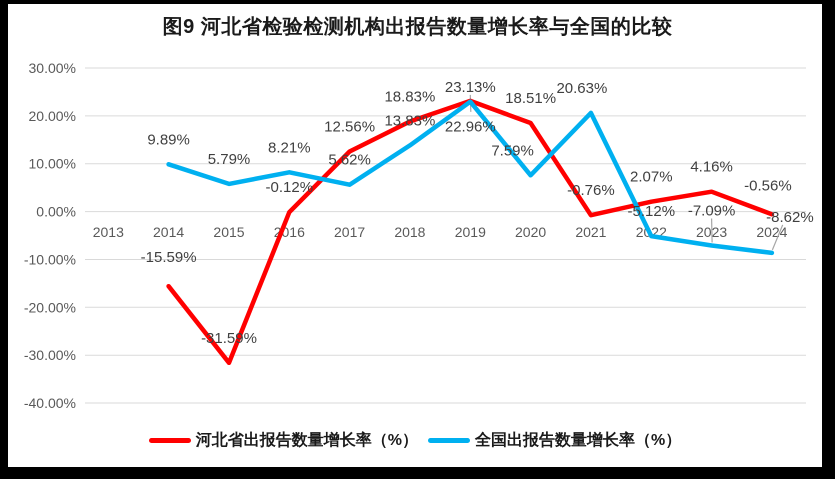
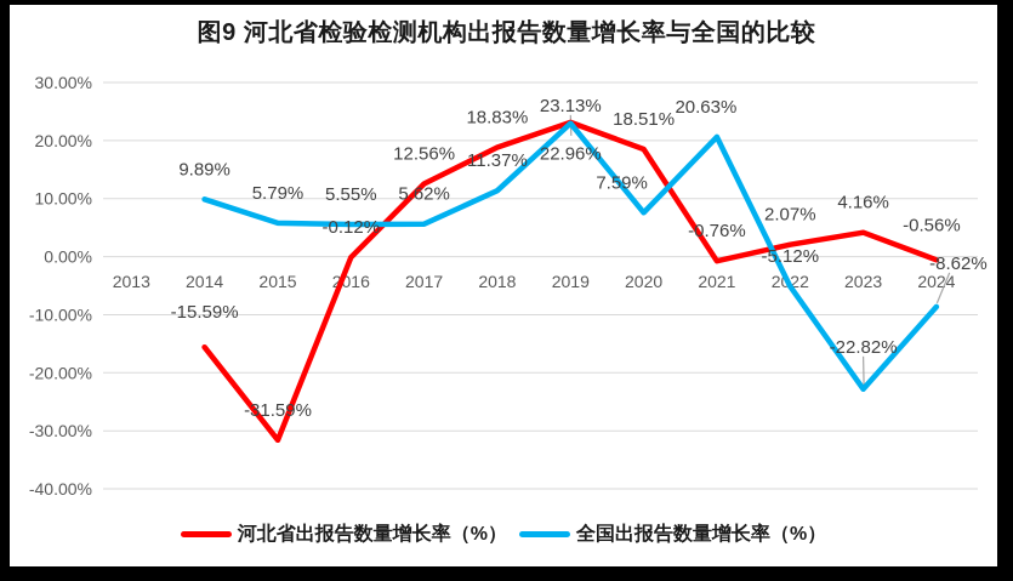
全国出报告数量增长率（%）/2016: 8.21% -> 5.55%
全国出报告数量增长率（%）/2018: 13.83% -> 11.37%
全国出报告数量增长率（%）/2023: -7.09% -> -22.82%
